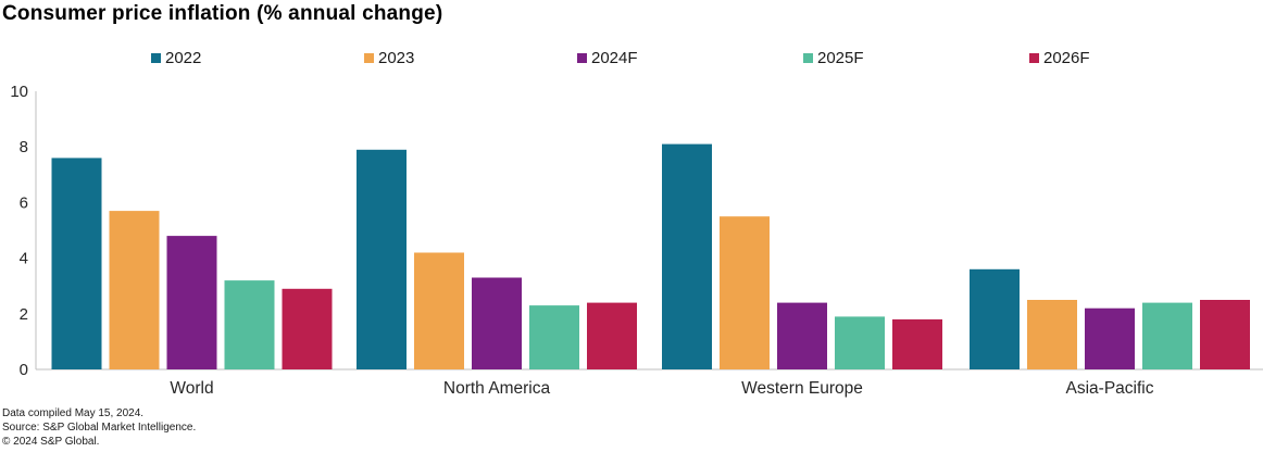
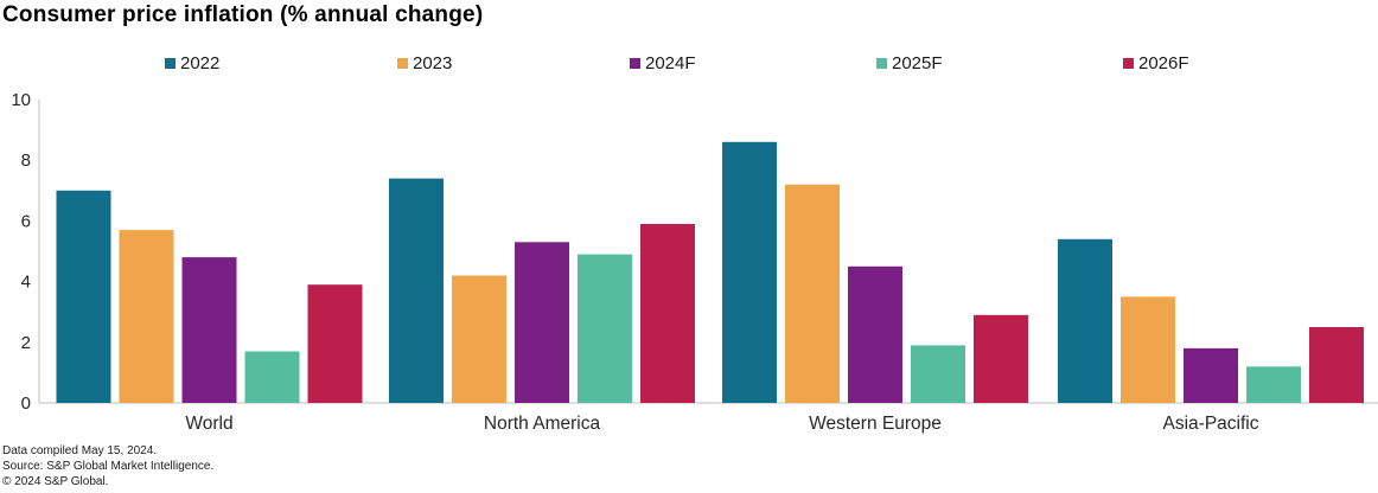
2022/World: 7.6 -> 7.0
2025F/World: 3.2 -> 1.7
2026F/World: 2.9 -> 3.9
2022/North America: 7.9 -> 7.4
2024F/North America: 3.3 -> 5.3
2025F/North America: 2.3 -> 4.9
2026F/North America: 2.4 -> 5.9
2022/Western Europe: 8.1 -> 8.6
2023/Western Europe: 5.5 -> 7.2
2024F/Western Europe: 2.4 -> 4.5
2026F/Western Europe: 1.8 -> 2.9
2022/Asia-Pacific: 3.6 -> 5.4
2023/Asia-Pacific: 2.5 -> 3.5
2024F/Asia-Pacific: 2.2 -> 1.8
2025F/Asia-Pacific: 2.4 -> 1.2
